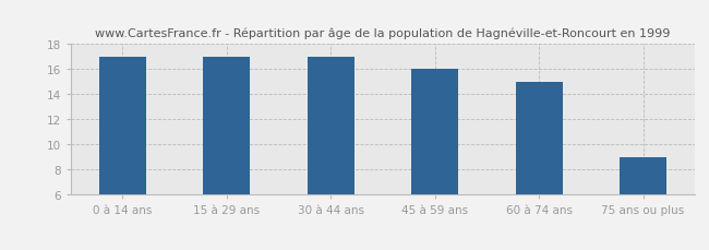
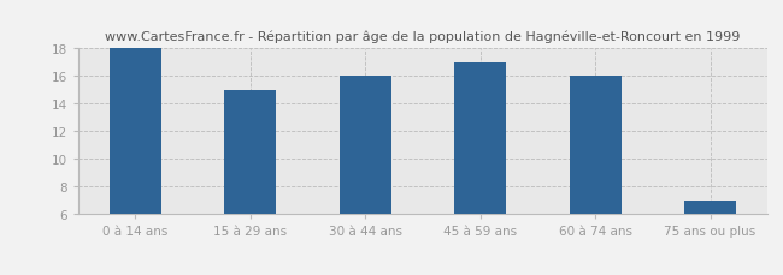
0 à 14 ans: 17 -> 18
15 à 29 ans: 17 -> 15
30 à 44 ans: 17 -> 16
45 à 59 ans: 16 -> 17
60 à 74 ans: 15 -> 16
75 ans ou plus: 9 -> 7
